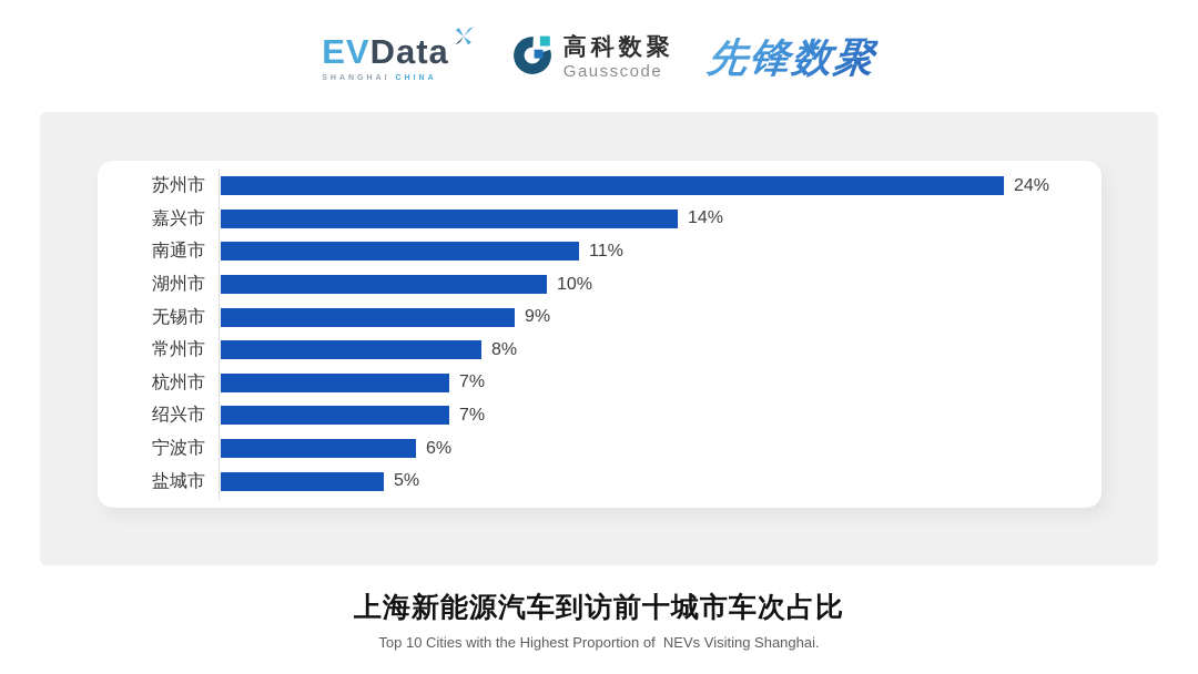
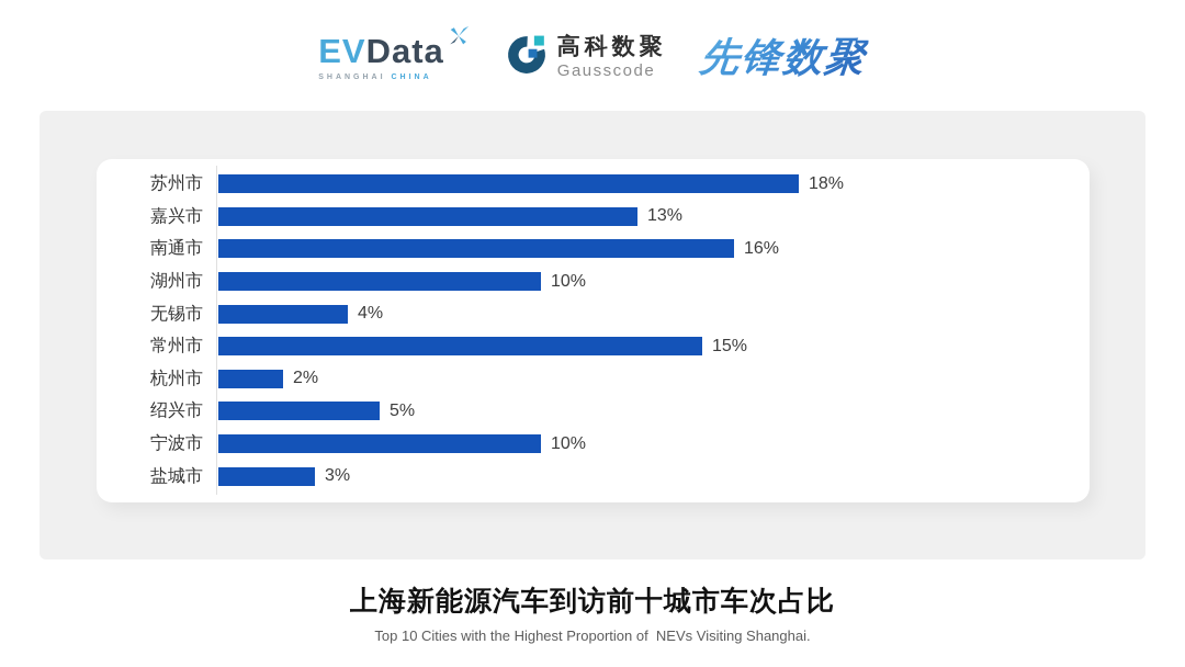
苏州市: 24% -> 18%
嘉兴市: 14% -> 13%
南通市: 11% -> 16%
无锡市: 9% -> 4%
常州市: 8% -> 15%
杭州市: 7% -> 2%
绍兴市: 7% -> 5%
宁波市: 6% -> 10%
盐城市: 5% -> 3%
